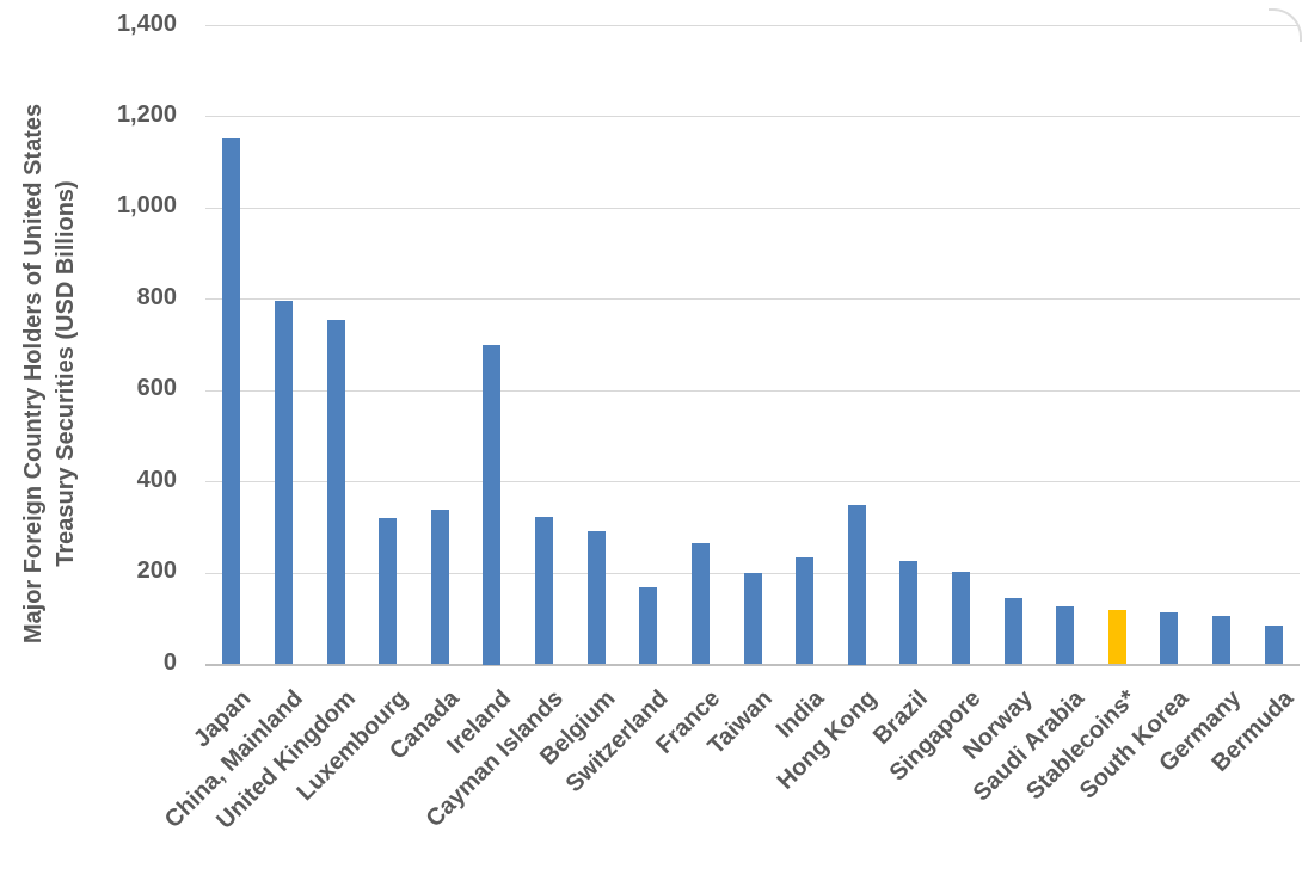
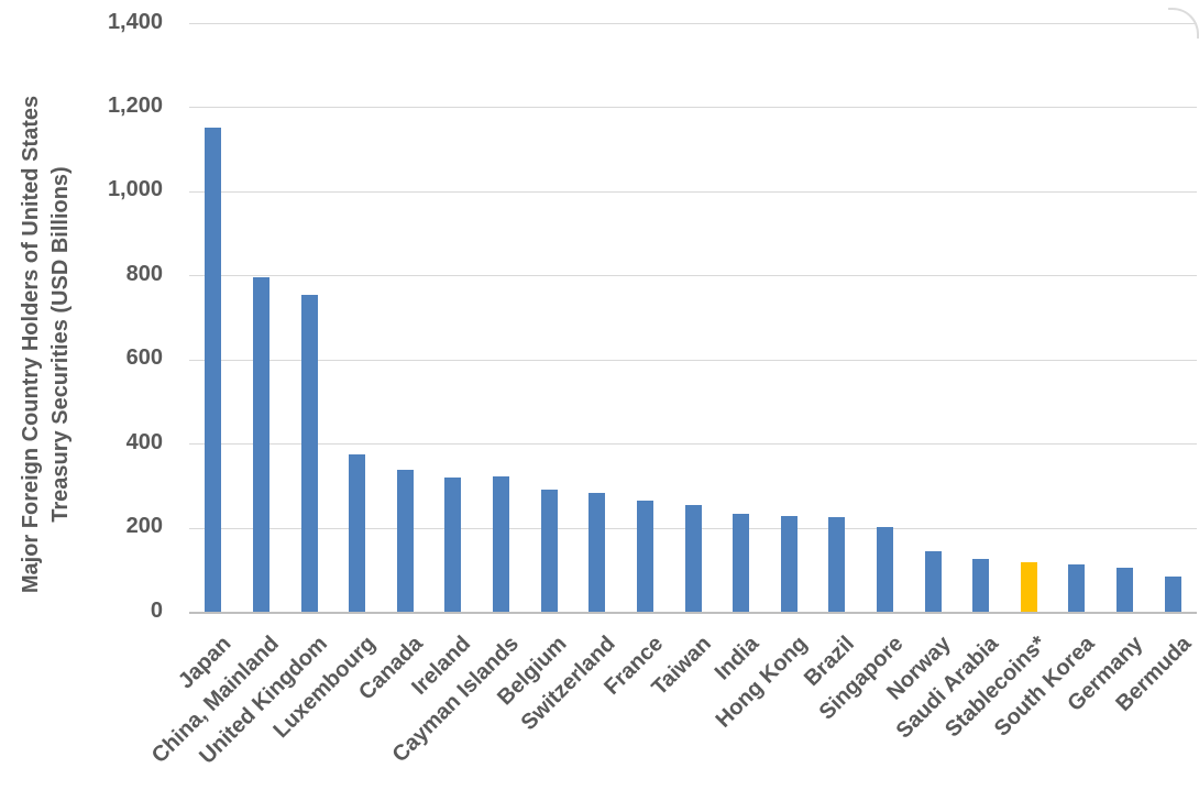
Luxembourg: 320 -> 380
Ireland: 700 -> 320
Switzerland: 170 -> 280
Taiwan: 200 -> 260
Hong Kong: 350 -> 230
